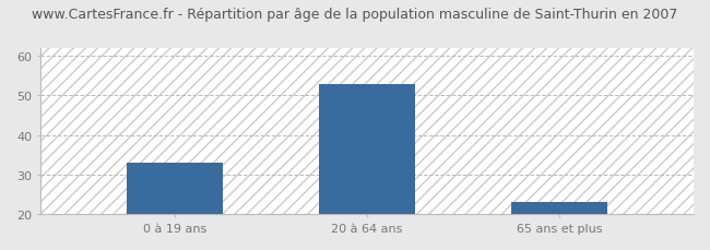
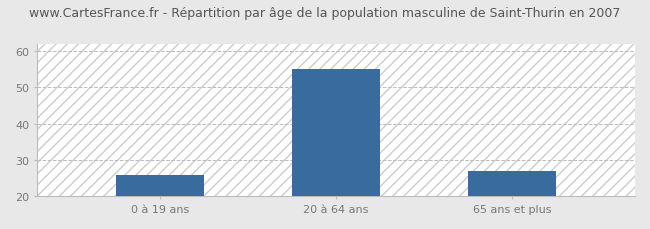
0 à 19 ans: 33 -> 26
20 à 64 ans: 53 -> 55
65 ans et plus: 23 -> 27
